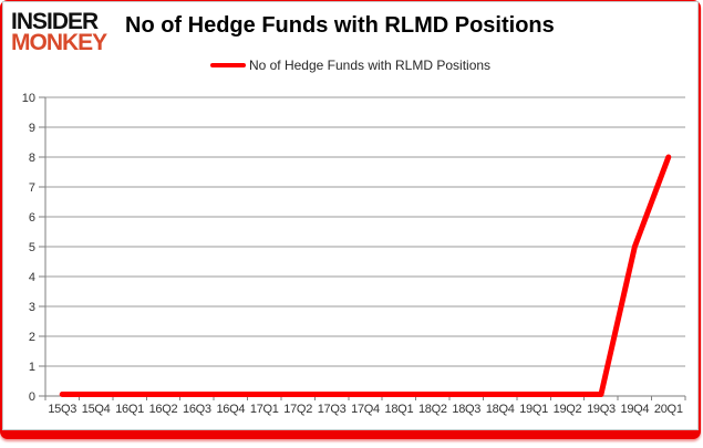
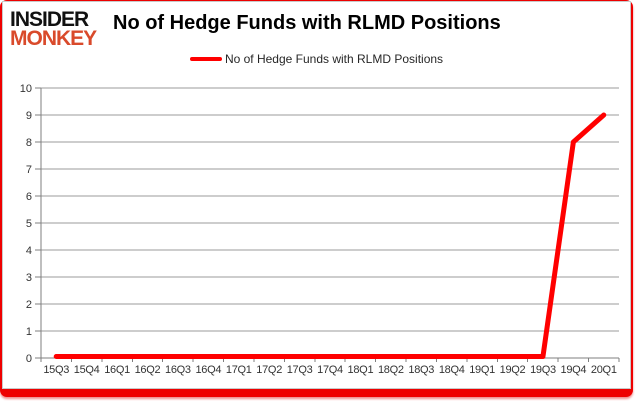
19Q4: 5 -> 8
20Q1: 8 -> 9
